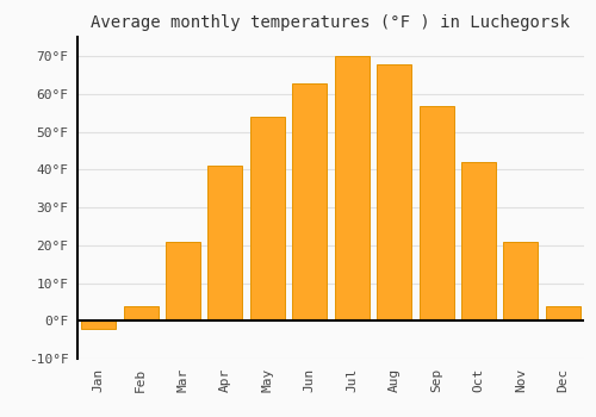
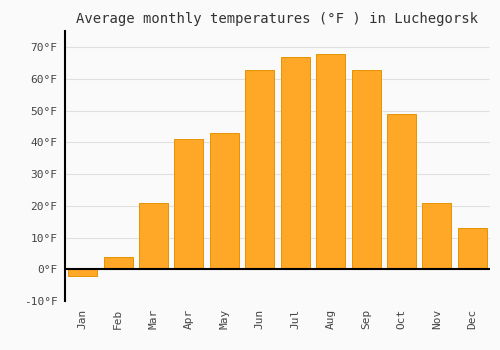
May: 54°F -> 43°F
Jul: 70°F -> 67°F
Sep: 57°F -> 63°F
Oct: 42°F -> 49°F
Dec: 4°F -> 13°F
